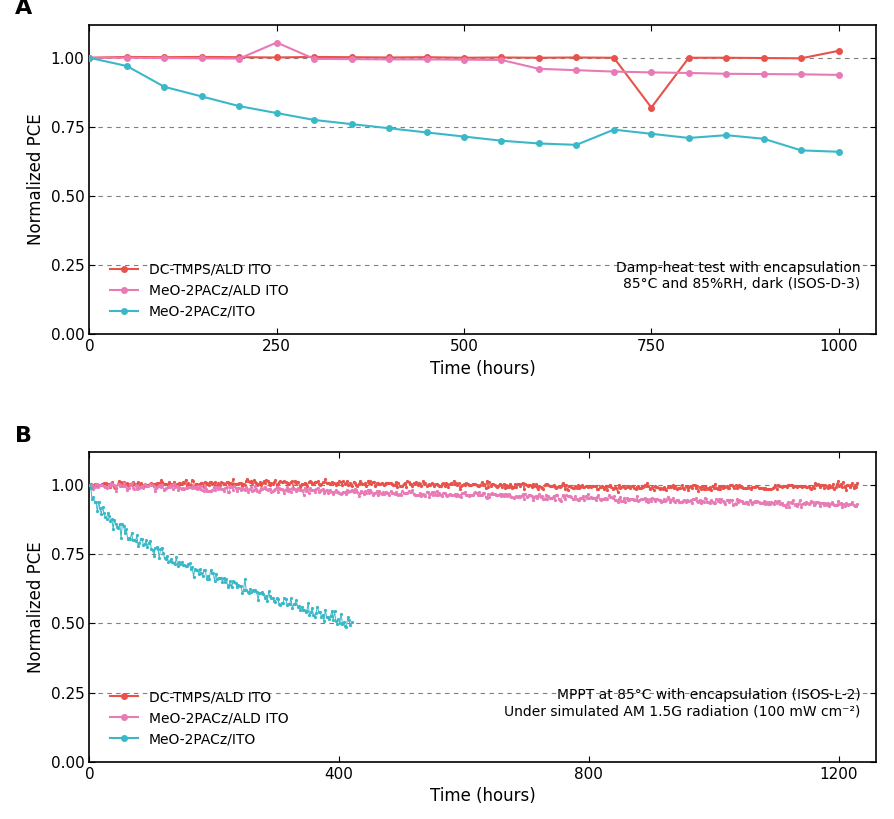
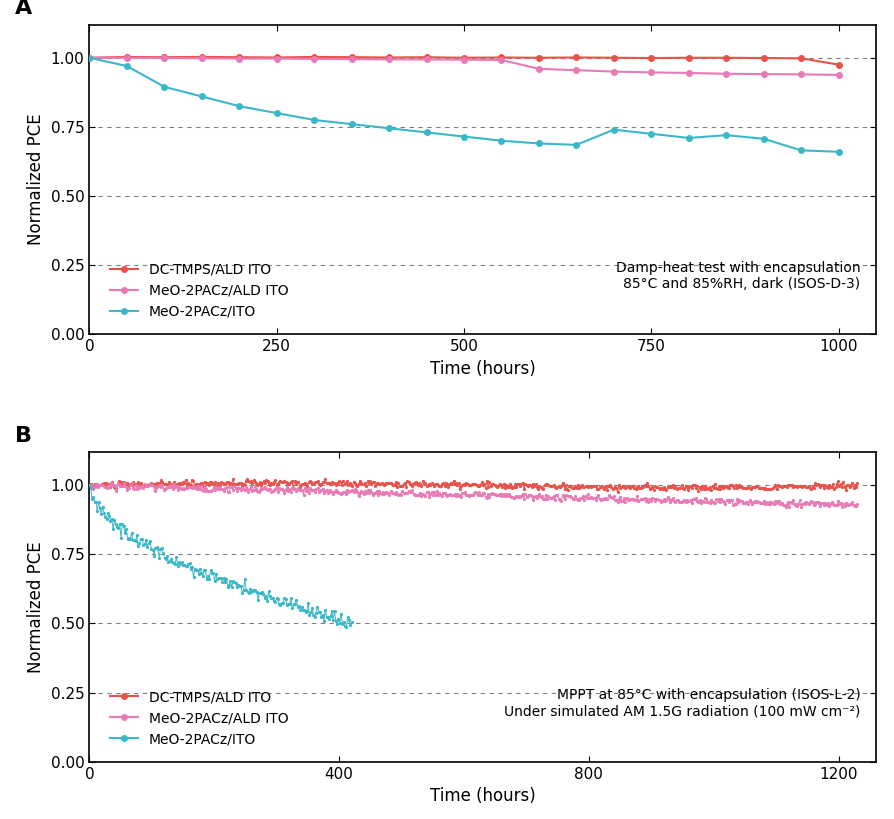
MeO-2PACz/ALD ITO/250: 1.055 -> 0.997
DC-TMPS/ALD ITO/750: 0.820 -> 0.999
DC-TMPS/ALD ITO/1000: 1.025 -> 0.975
